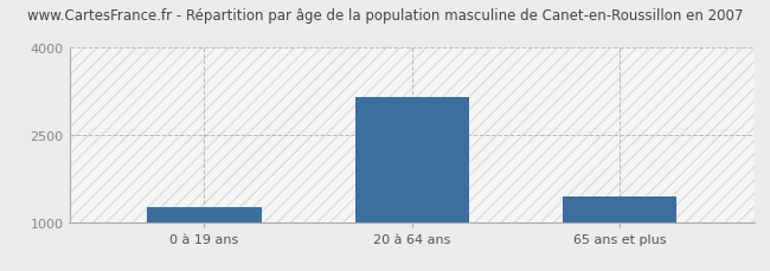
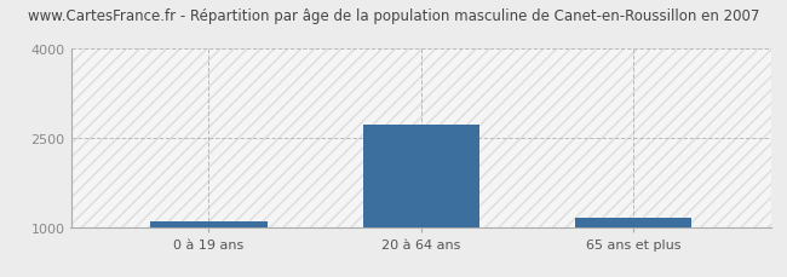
0 à 19 ans: 1250 -> 1100
20 à 64 ans: 3150 -> 2720
65 ans et plus: 1450 -> 1150
